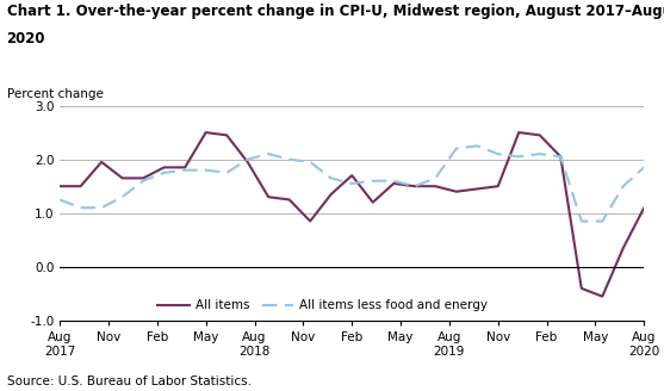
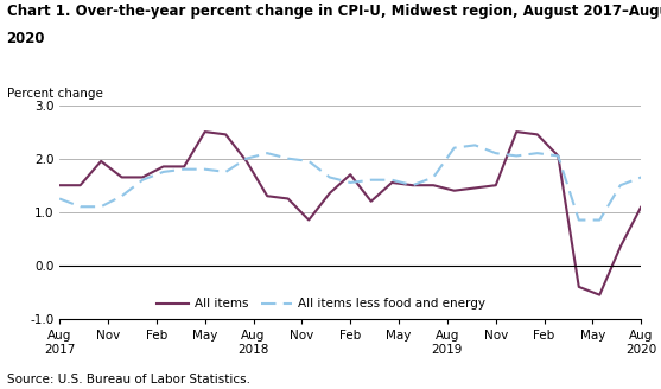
All items less food and energy/Aug 2020: 1.85 -> 1.65
